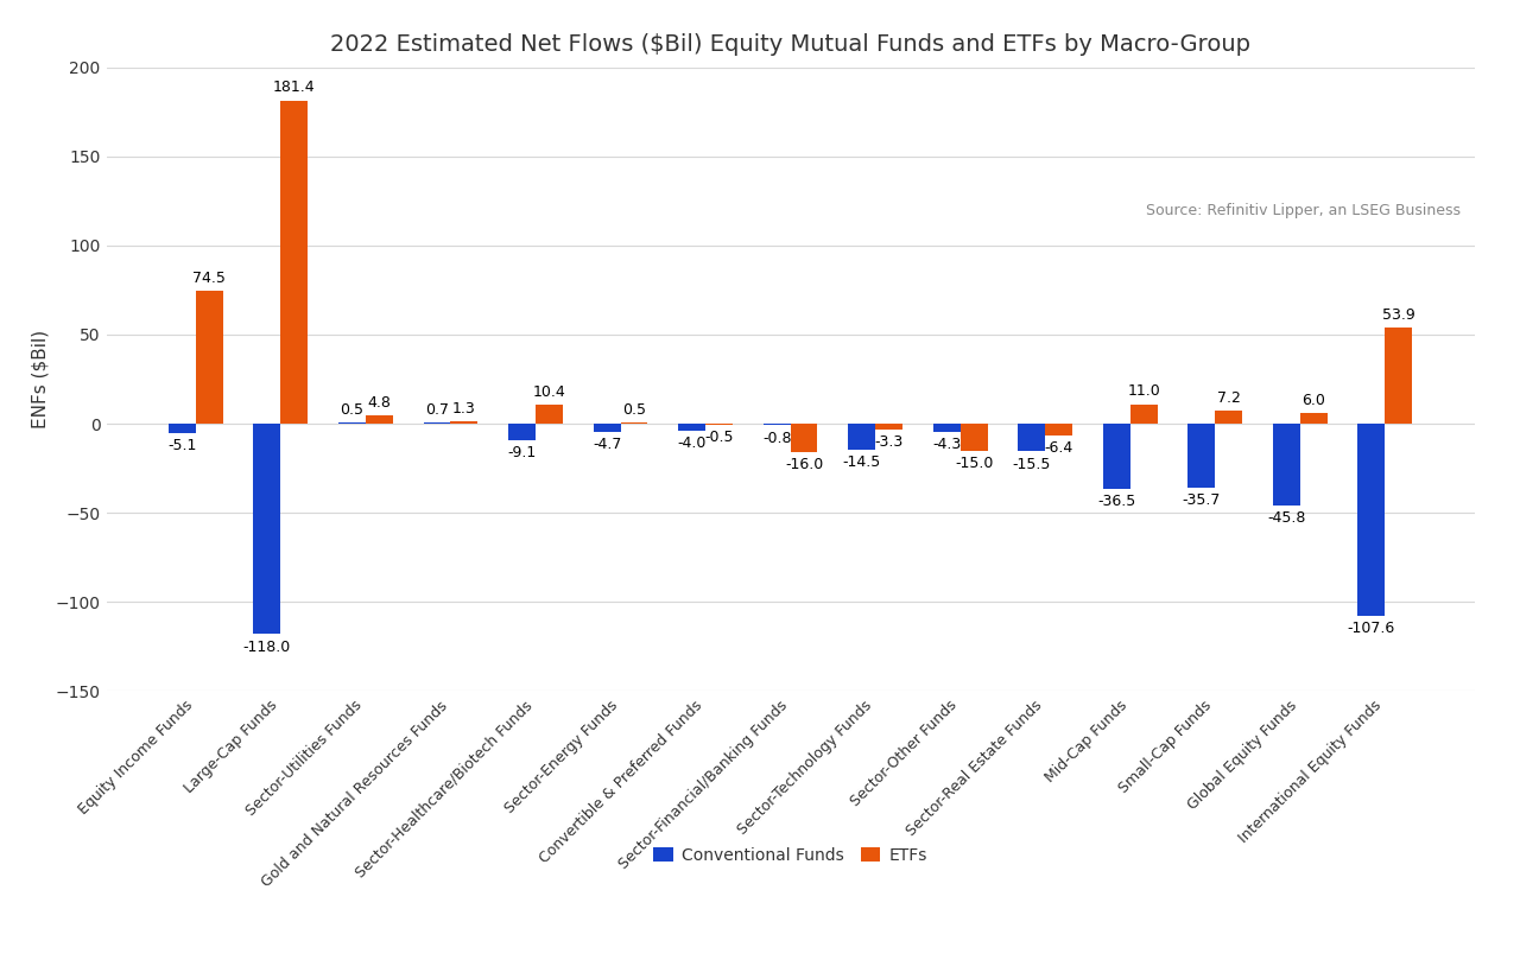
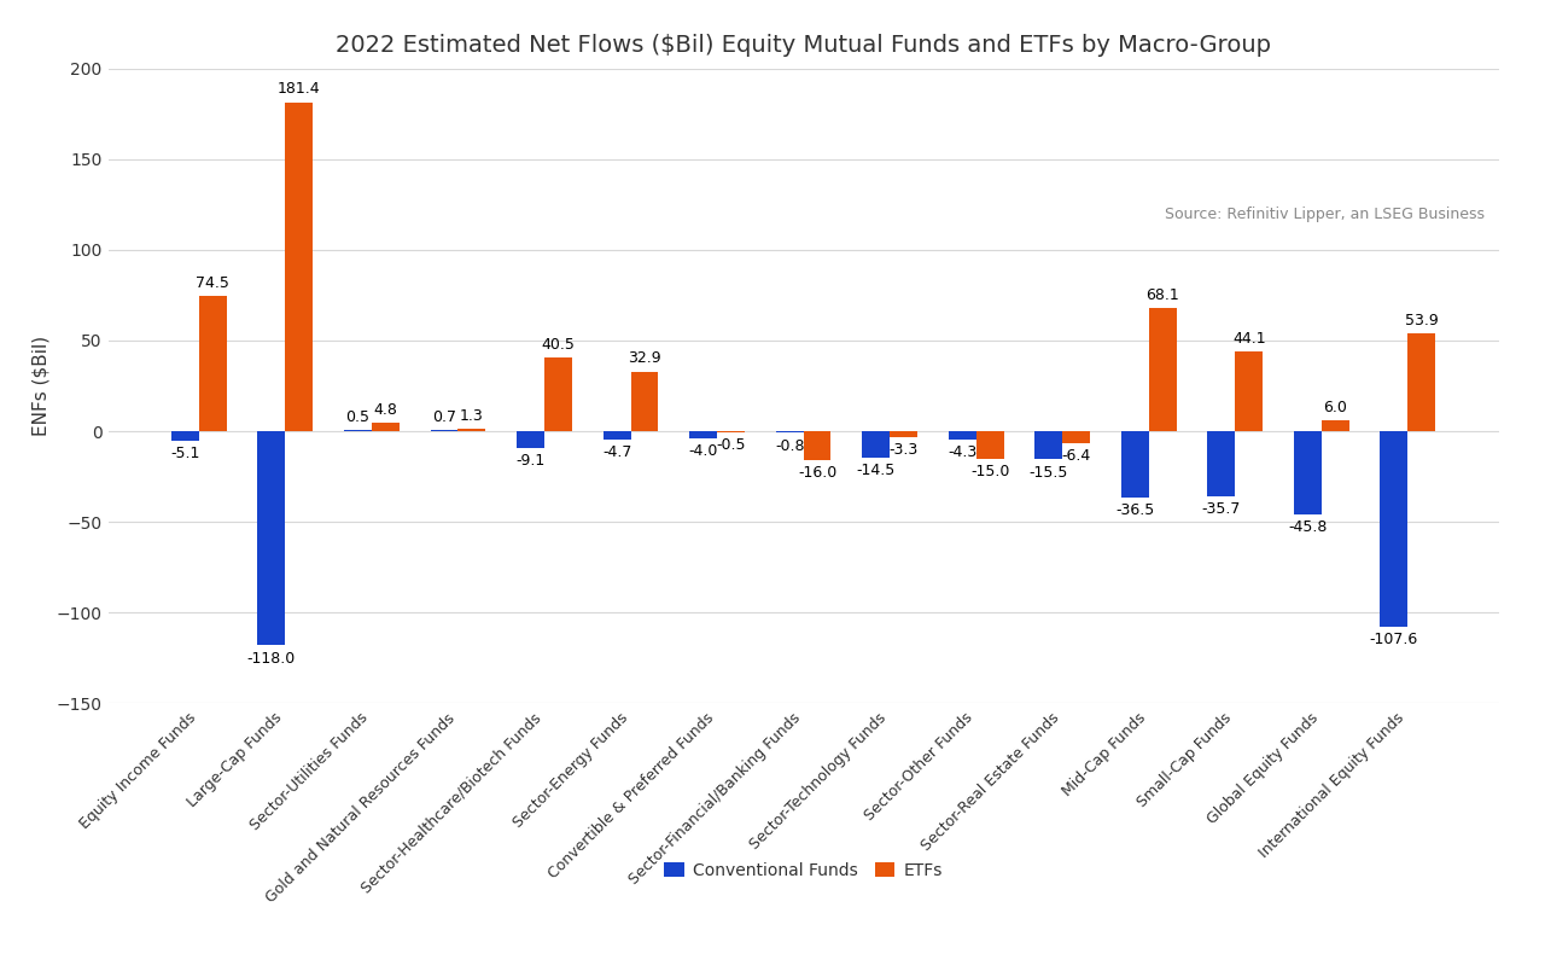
ETFs/Sector-Healthcare/Biotech Funds: 10.4 -> 40.5
ETFs/Sector-Energy Funds: 0.5 -> 32.9
ETFs/Mid-Cap Funds: 11.0 -> 68.1
ETFs/Small-Cap Funds: 7.2 -> 44.1
